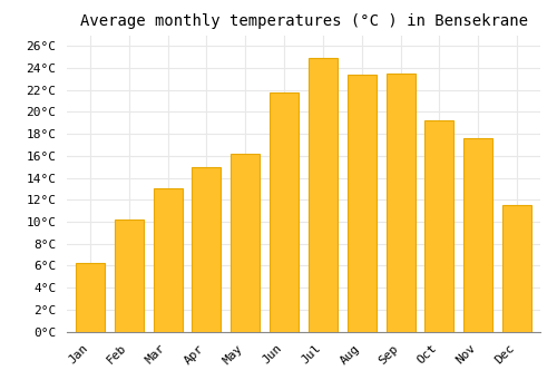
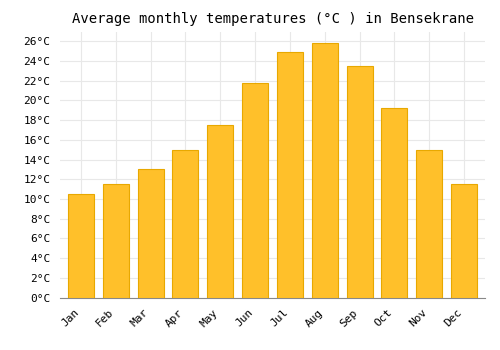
Jan: 6.2°C -> 10.5°C
Feb: 10.2°C -> 11.5°C
May: 16.2°C -> 17.5°C
Aug: 23.4°C -> 25.8°C
Nov: 17.6°C -> 15.0°C
